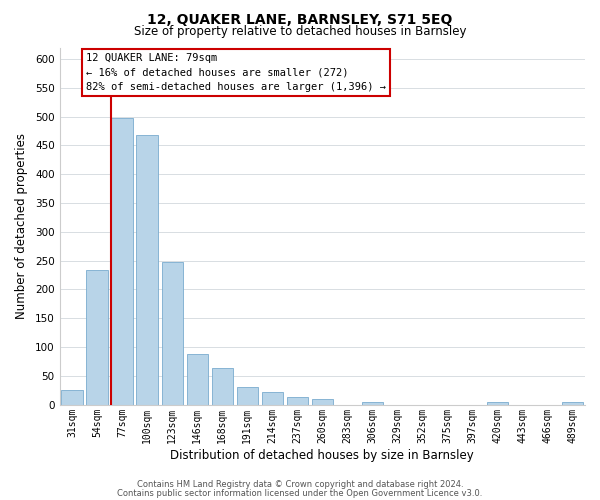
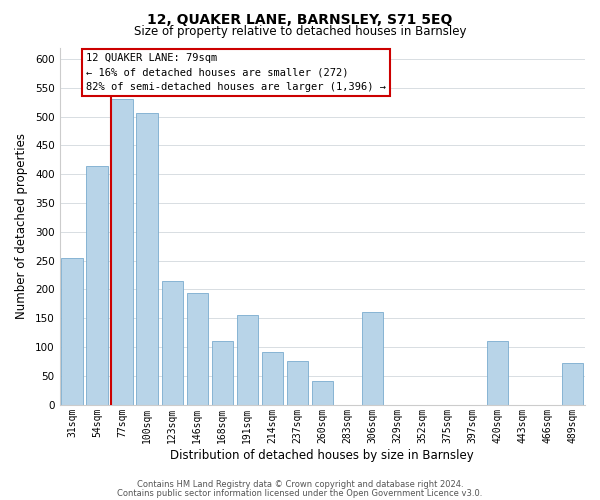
31sqm: 25 -> 254
54sqm: 234 -> 414
77sqm: 497 -> 530
100sqm: 468 -> 506
123sqm: 248 -> 214
146sqm: 88 -> 194
168sqm: 63 -> 110
191sqm: 30 -> 156
214sqm: 22 -> 92
237sqm: 13 -> 76
260sqm: 10 -> 40
306sqm: 5 -> 160
420sqm: 5 -> 110
489sqm: 5 -> 72
